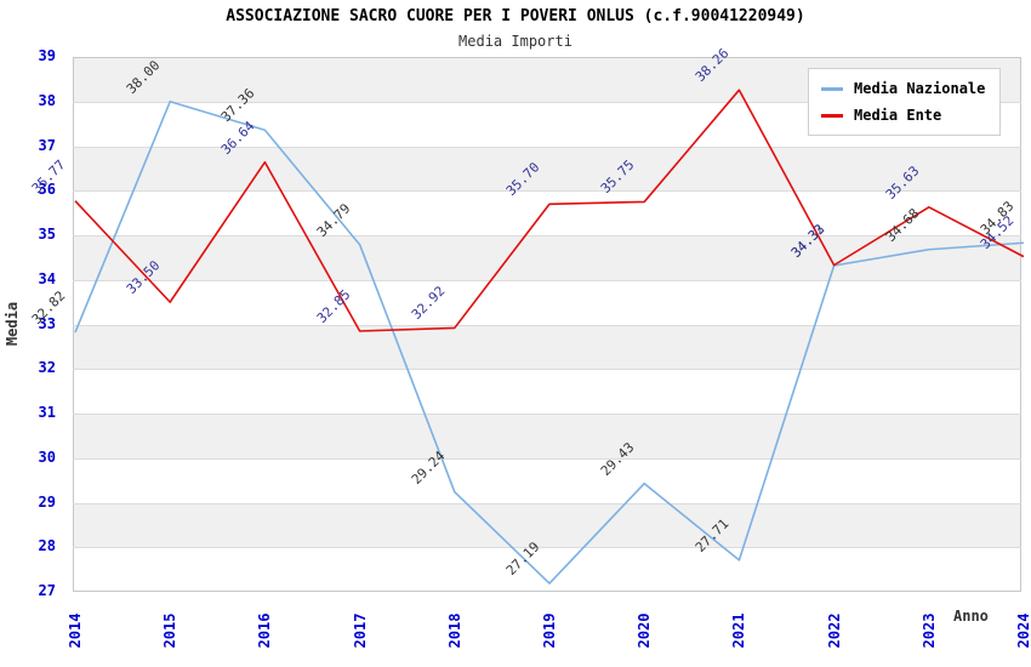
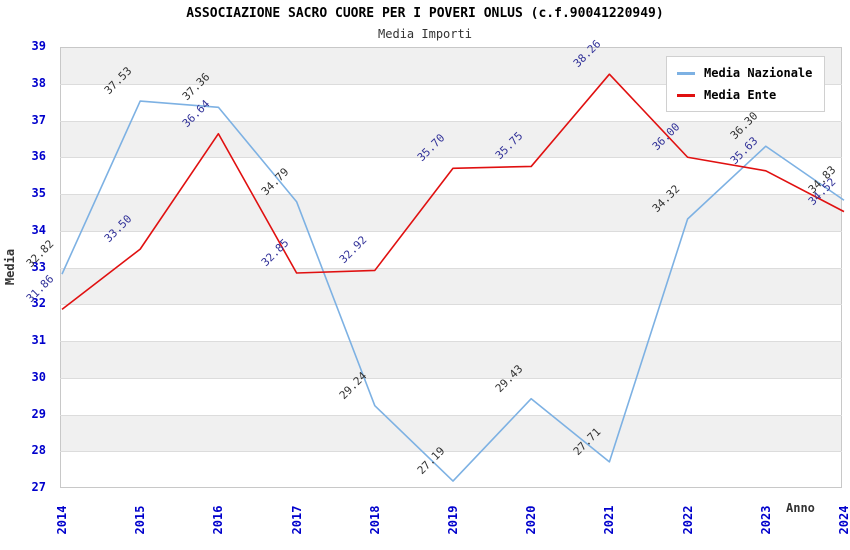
Media Ente/2014: 35.77 -> 31.86
Media Nazionale/2015: 38.00 -> 37.53
Media Ente/2022: 34.33 -> 36.00
Media Nazionale/2023: 34.68 -> 36.30
